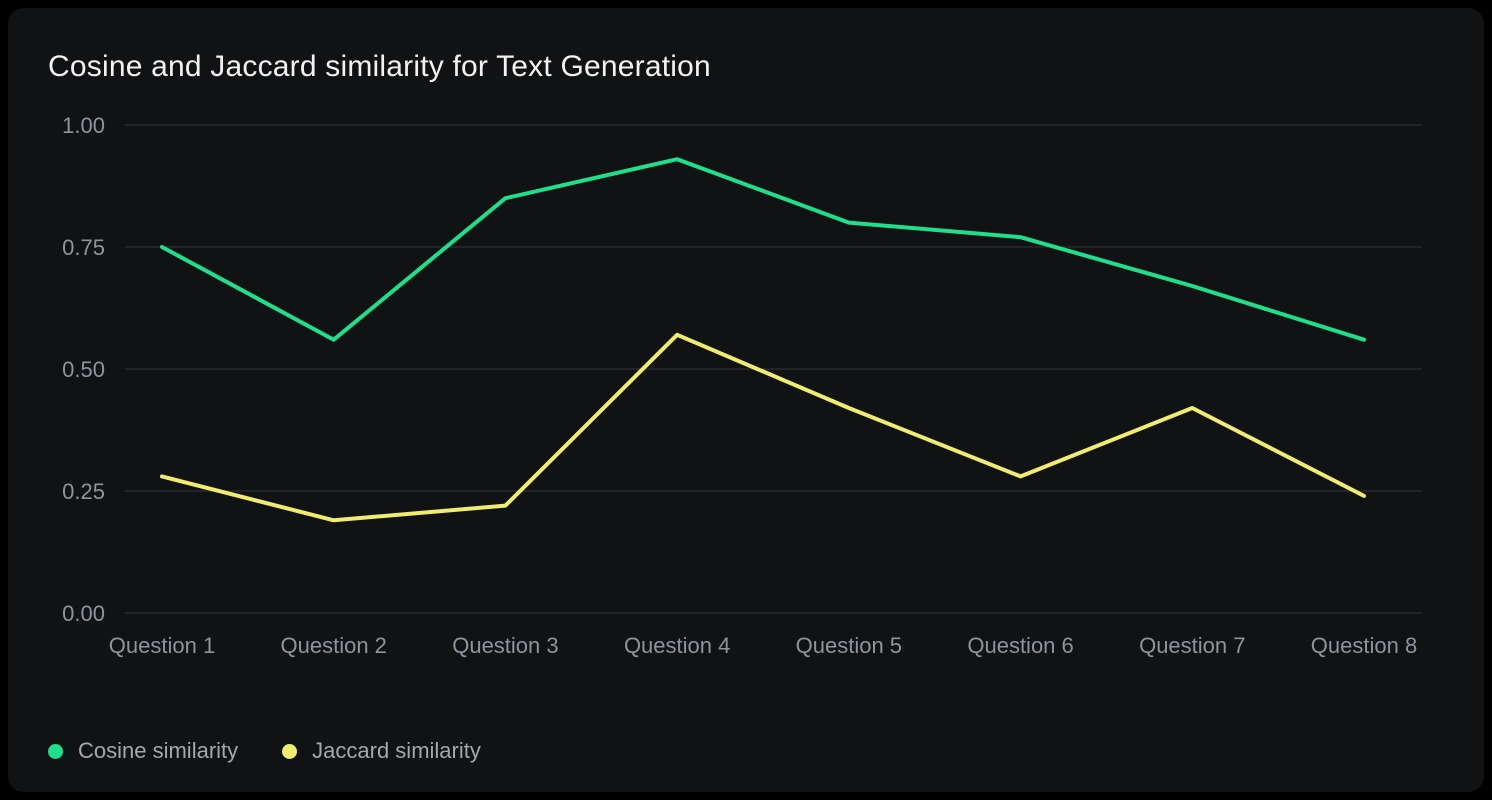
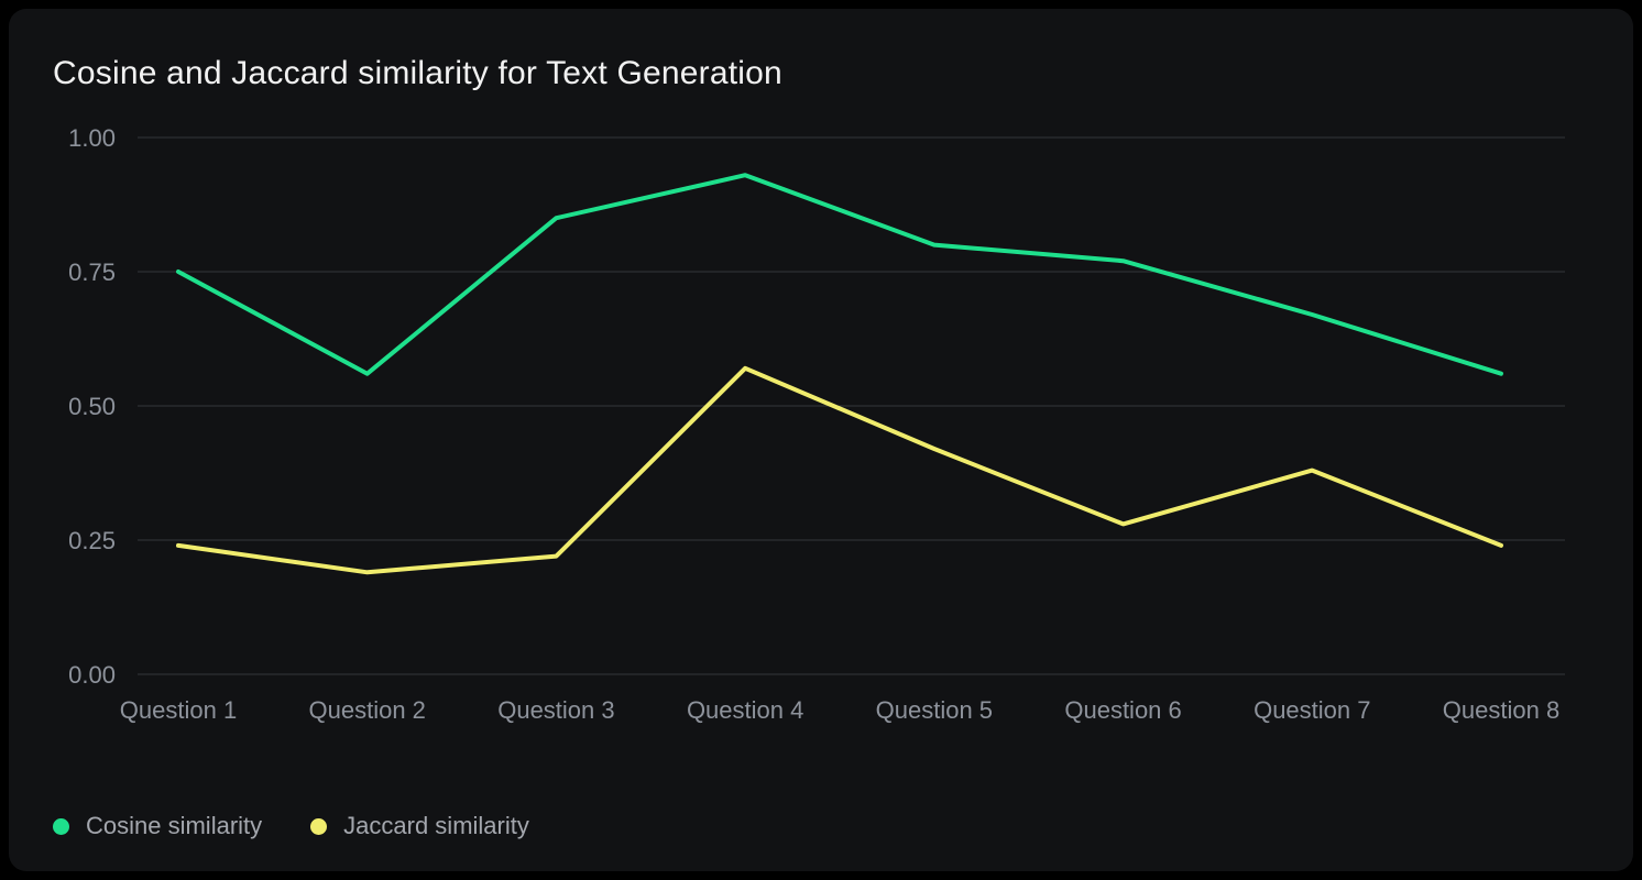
Jaccard similarity/Question 1: 0.28 -> 0.24
Jaccard similarity/Question 7: 0.42 -> 0.38
